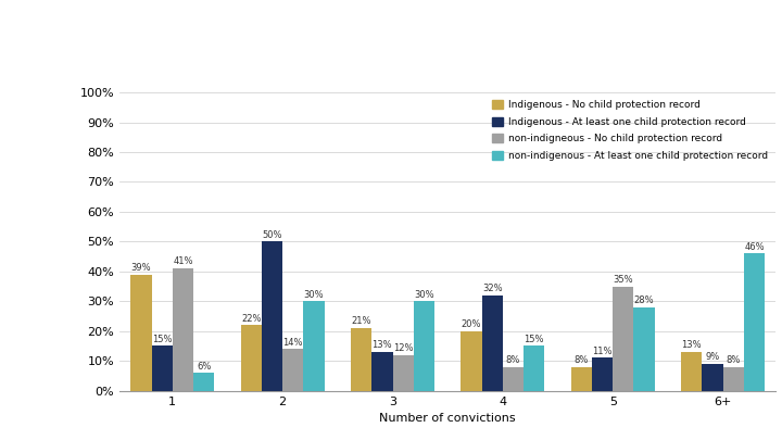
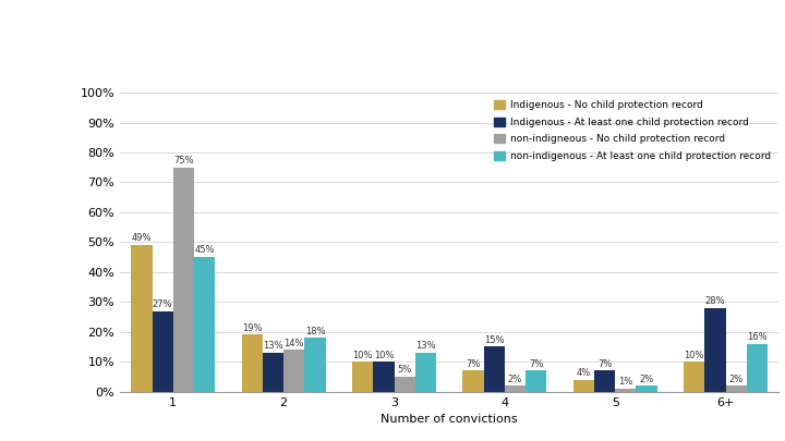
Indigenous - No child protection record/1: 39% -> 49%
Indigenous - At least one child protection record/1: 15% -> 27%
non-indigneous - No child protection record/1: 41% -> 75%
non-indigenous - At least one child protection record/1: 6% -> 45%
Indigenous - No child protection record/2: 22% -> 19%
Indigenous - At least one child protection record/2: 50% -> 13%
non-indigenous - At least one child protection record/2: 30% -> 18%
Indigenous - No child protection record/3: 21% -> 10%
Indigenous - At least one child protection record/3: 13% -> 10%
non-indigneous - No child protection record/3: 12% -> 5%
non-indigenous - At least one child protection record/3: 30% -> 13%
Indigenous - No child protection record/4: 20% -> 7%
Indigenous - At least one child protection record/4: 32% -> 15%
non-indigneous - No child protection record/4: 8% -> 2%
non-indigenous - At least one child protection record/4: 15% -> 7%
Indigenous - No child protection record/5: 8% -> 4%
Indigenous - At least one child protection record/5: 11% -> 7%
non-indigneous - No child protection record/5: 35% -> 1%
non-indigenous - At least one child protection record/5: 28% -> 2%
Indigenous - No child protection record/6+: 13% -> 10%
Indigenous - At least one child protection record/6+: 9% -> 28%
non-indigneous - No child protection record/6+: 8% -> 2%
non-indigenous - At least one child protection record/6+: 46% -> 16%
